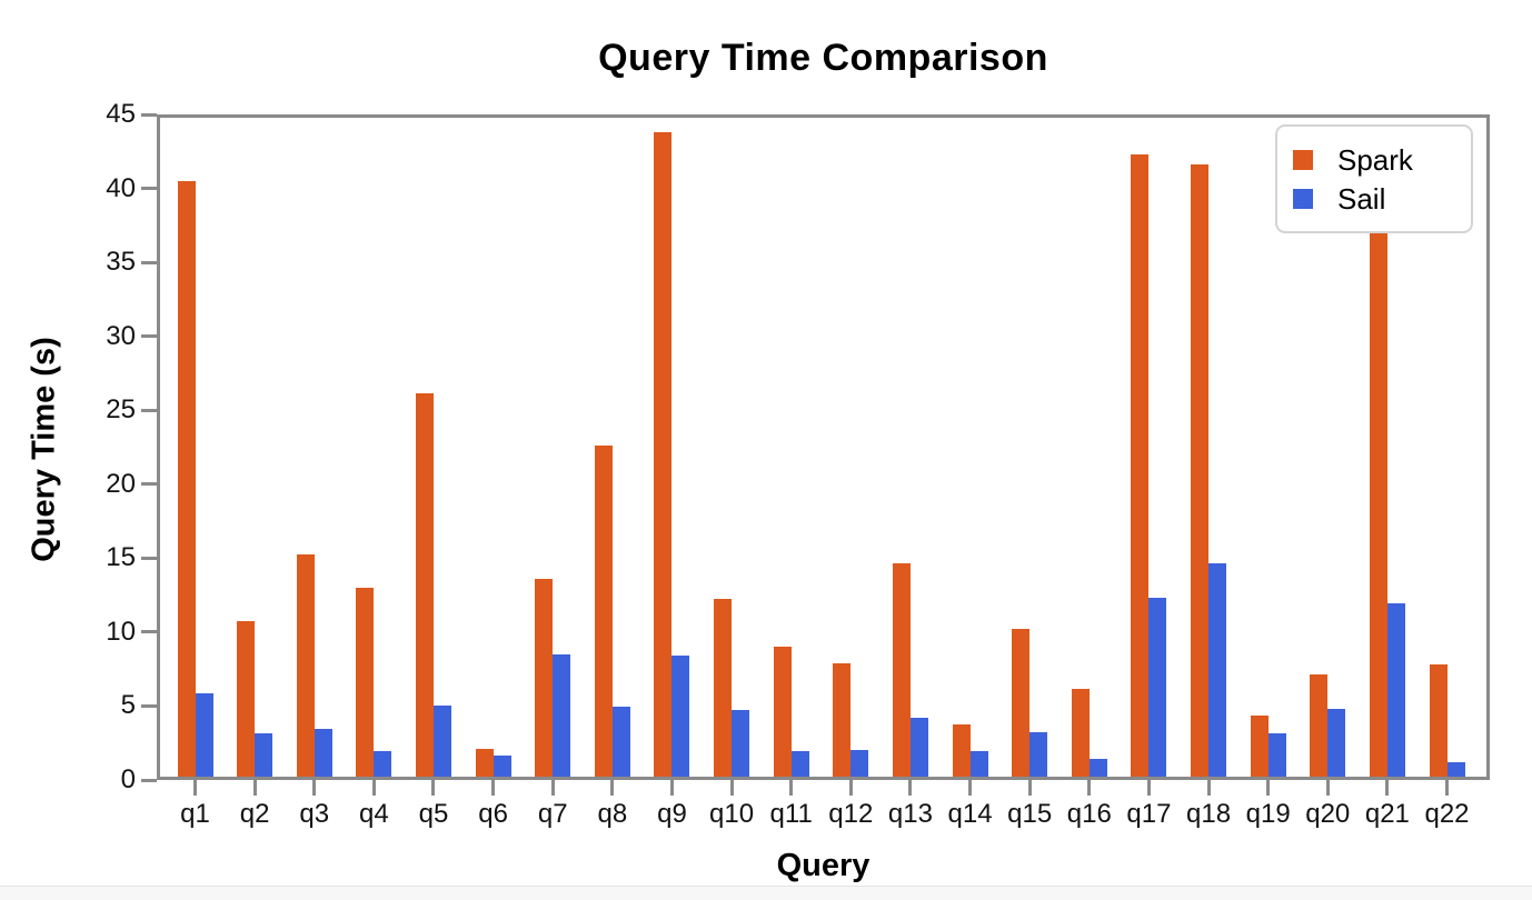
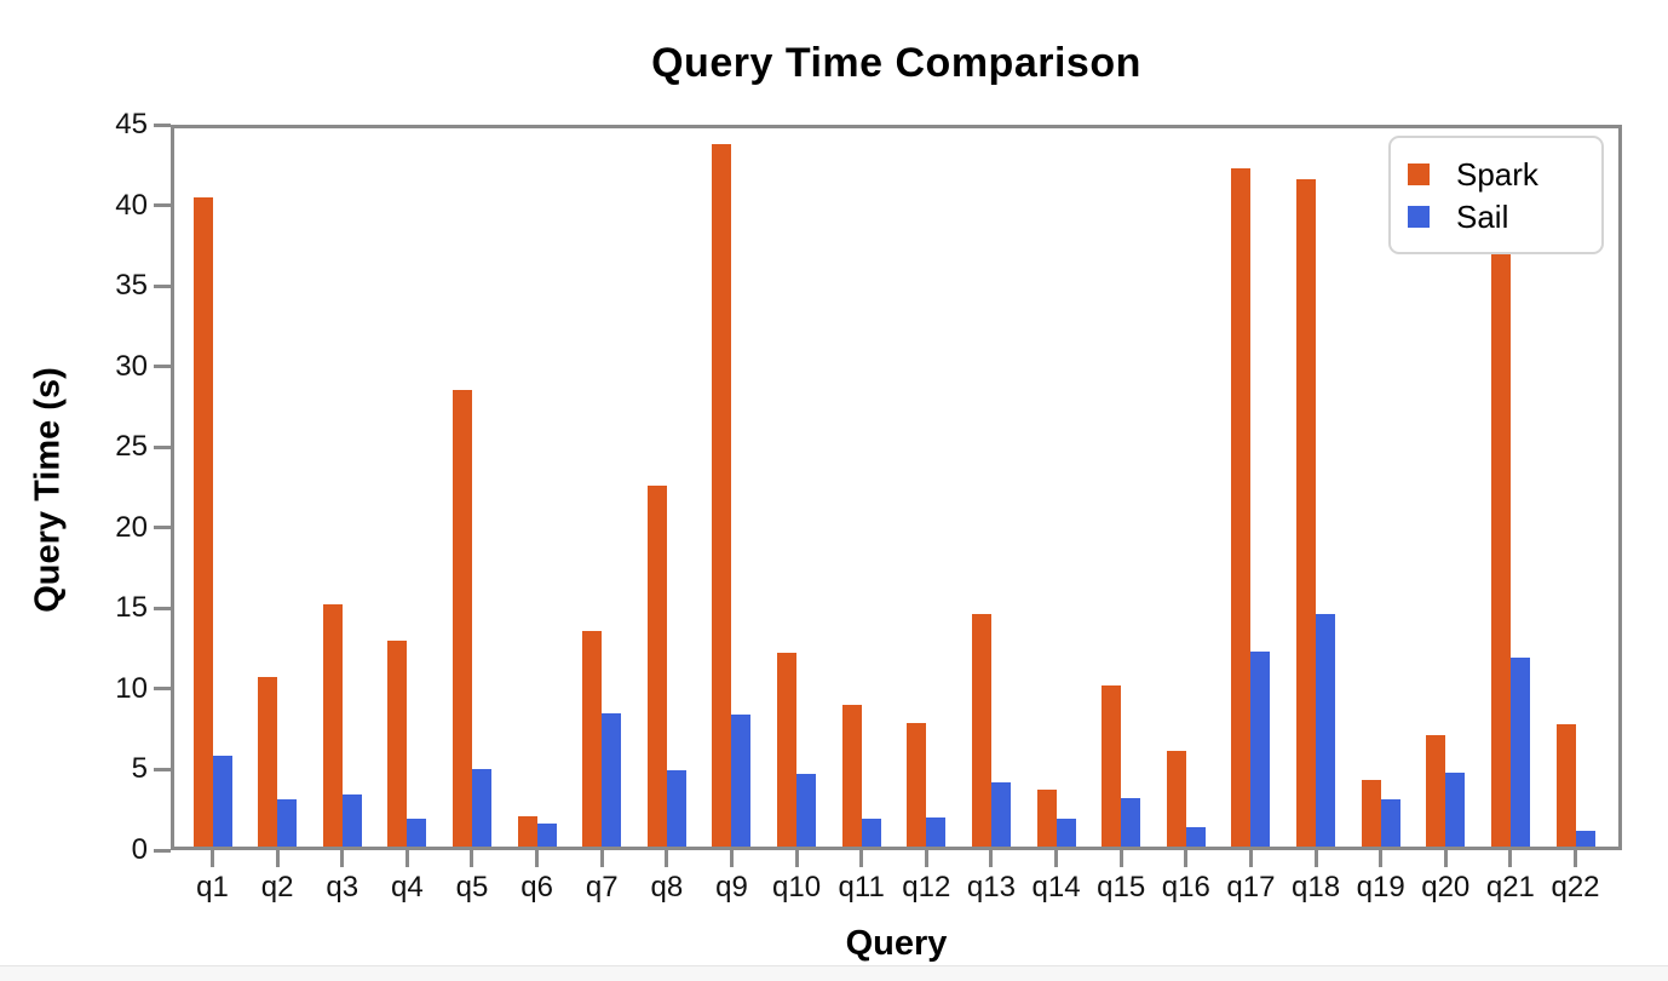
Spark/q5: 25.9 -> 28.3
